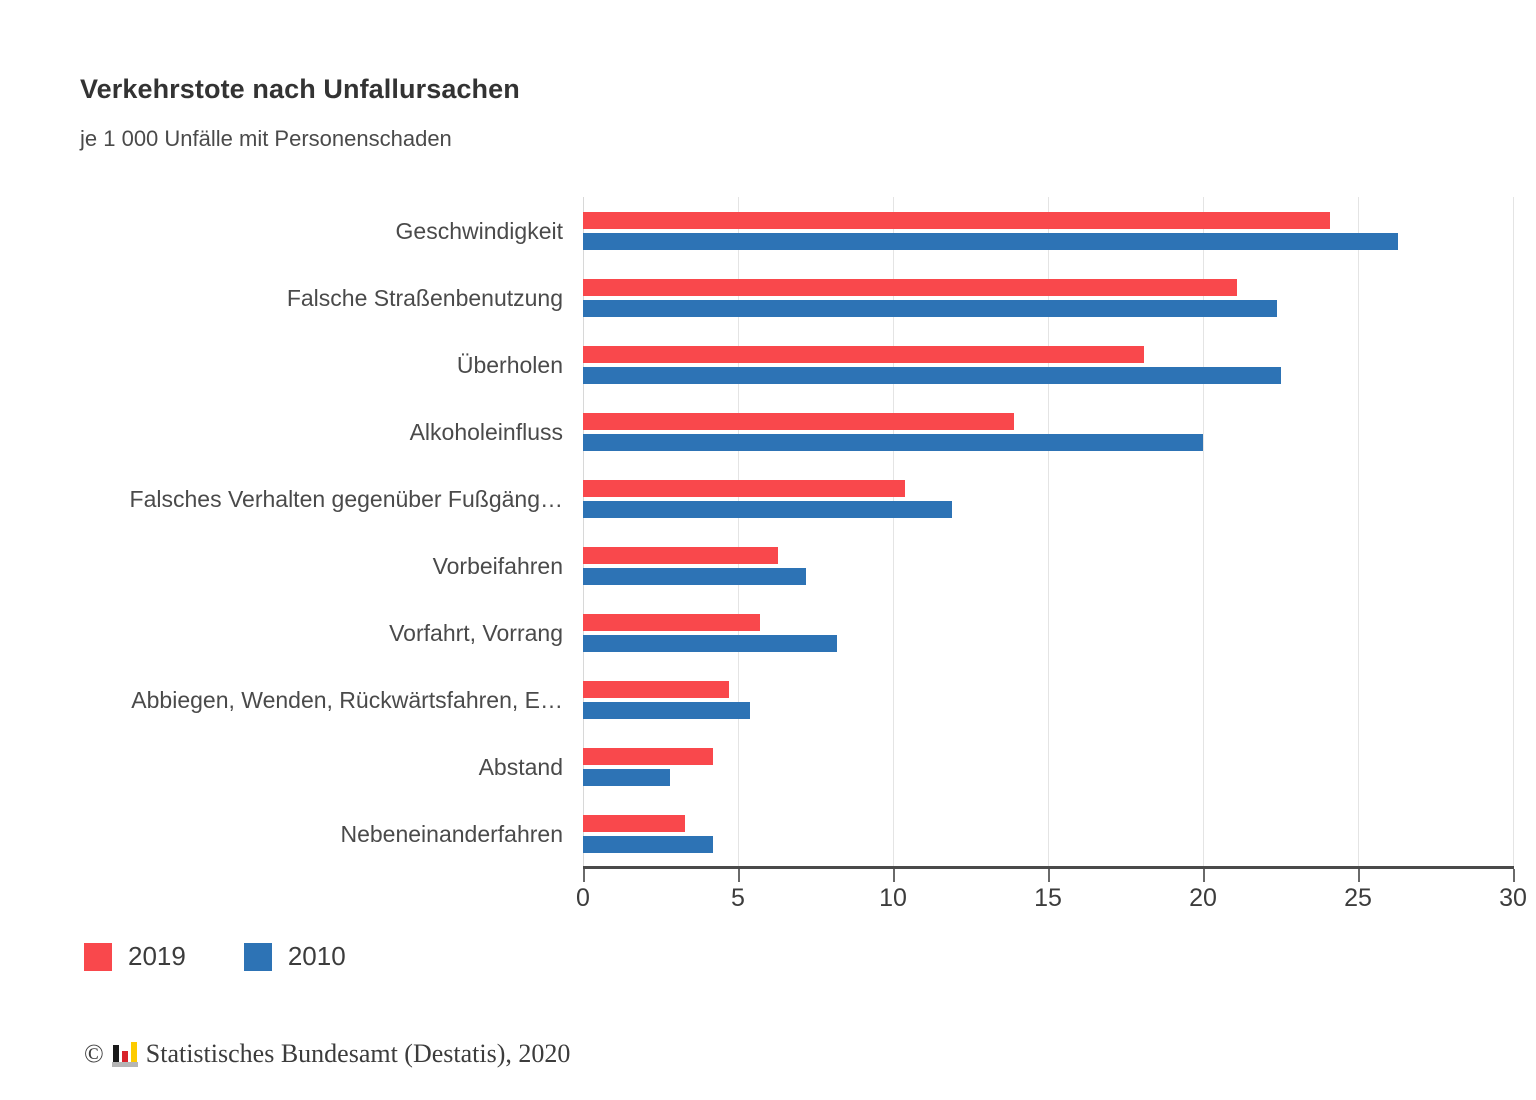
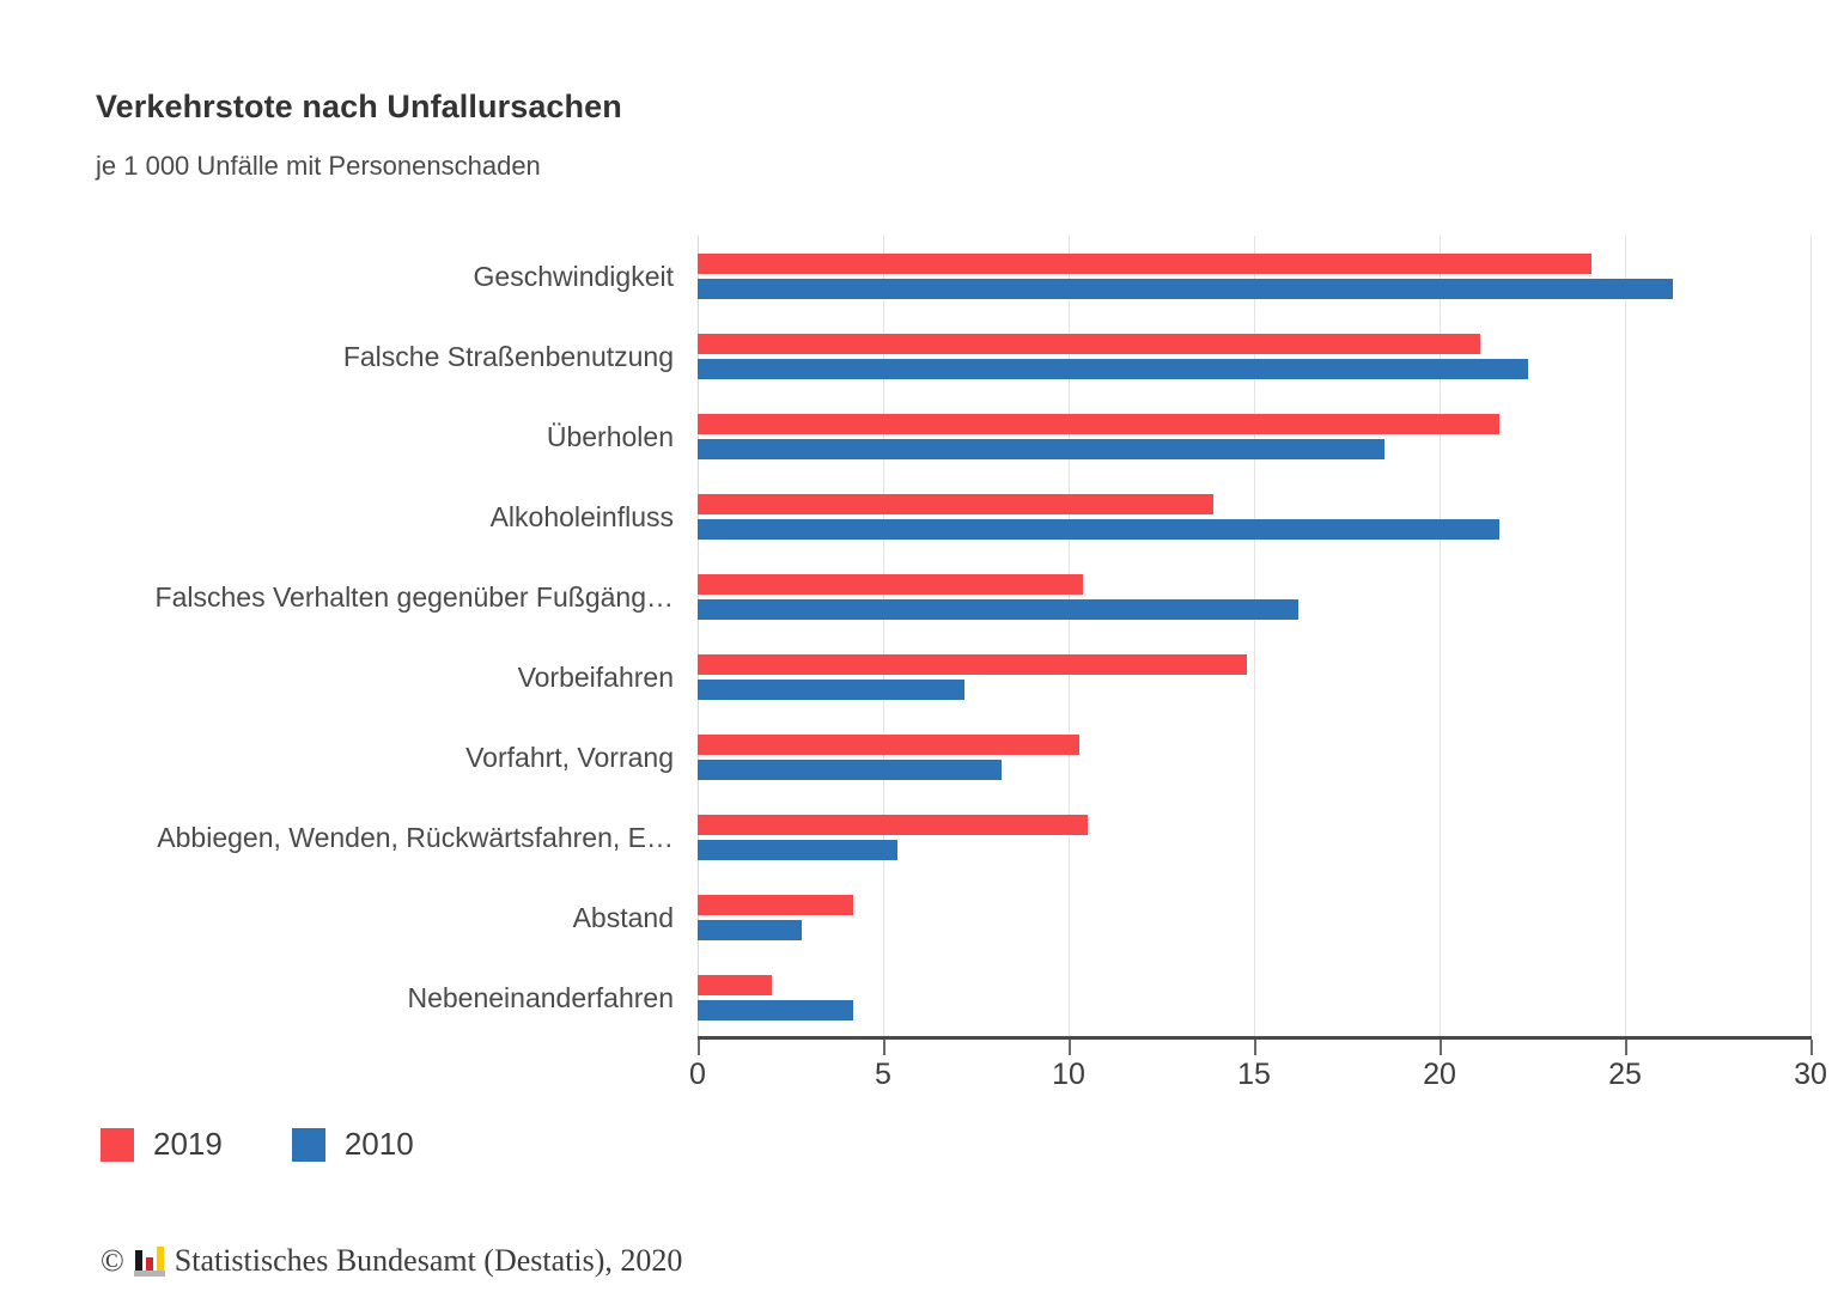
2019/Überholen: 18.1 -> 21.6
2010/Überholen: 22.5 -> 18.5
2010/Alkoholeinfluss: 20.0 -> 21.6
2010/Falsches Verhalten gegenüber Fußgäng…: 11.9 -> 16.2
2019/Vorbeifahren: 6.3 -> 14.8
2019/Vorfahrt, Vorrang: 5.7 -> 10.3
2019/Abbiegen, Wenden, Rückwärtsfahren, E…: 4.7 -> 10.5
2019/Nebeneinanderfahren: 3.3 -> 2.0
